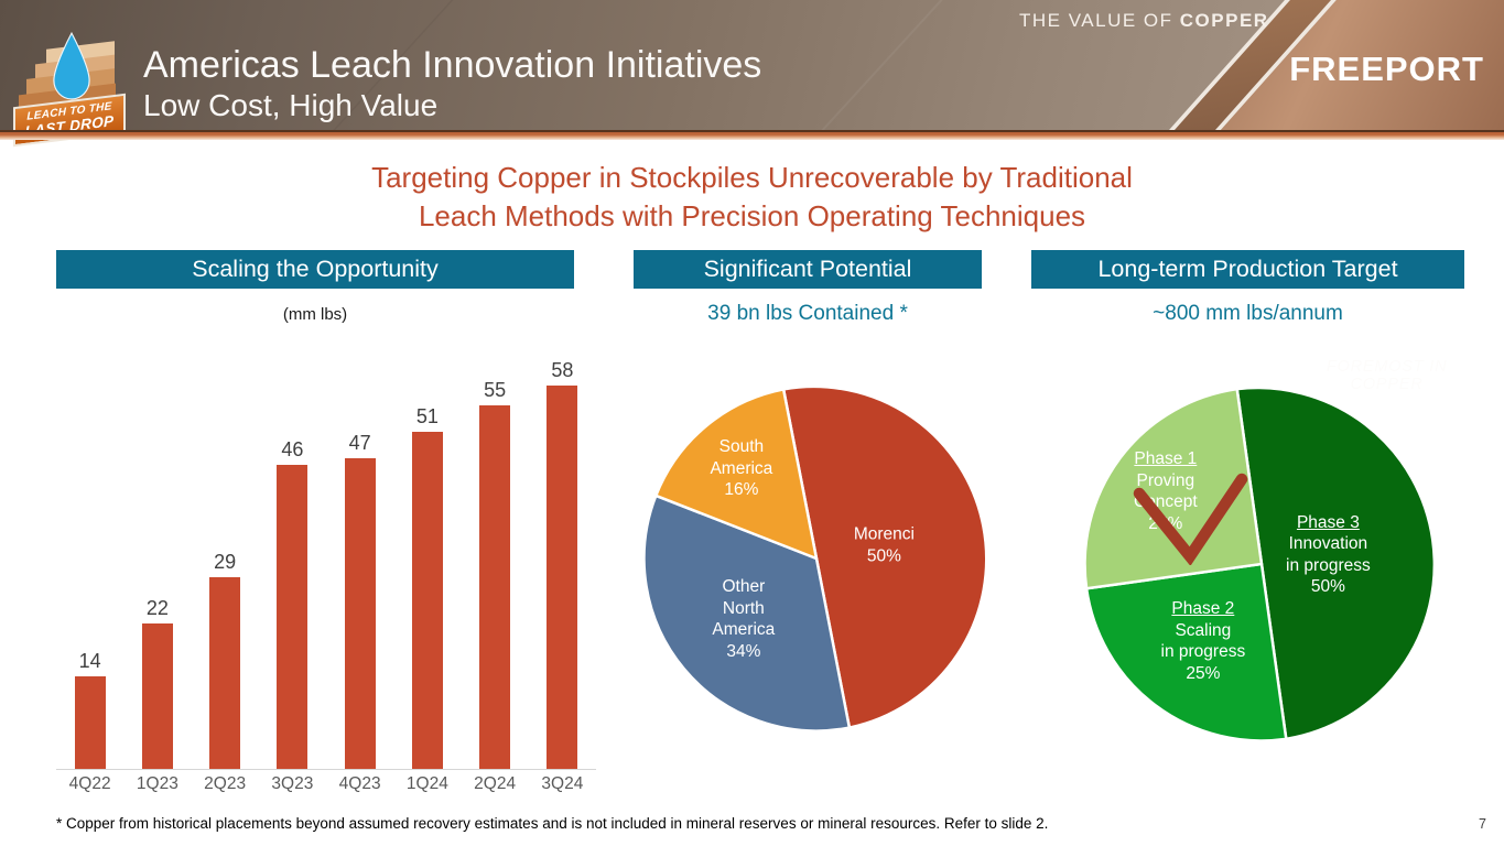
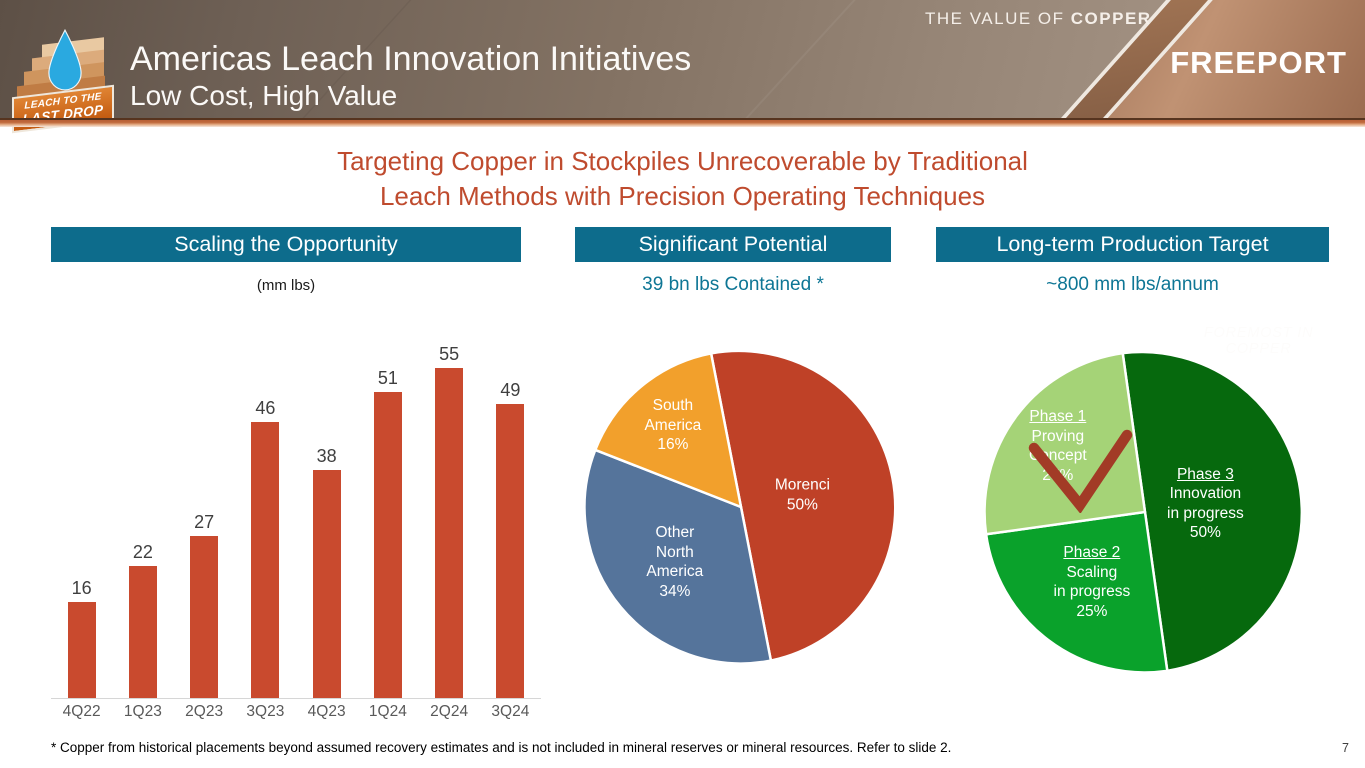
Scaling the Opportunity/4Q22: 14 -> 16
Scaling the Opportunity/2Q23: 29 -> 27
Scaling the Opportunity/4Q23: 47 -> 38
Scaling the Opportunity/3Q24: 58 -> 49
